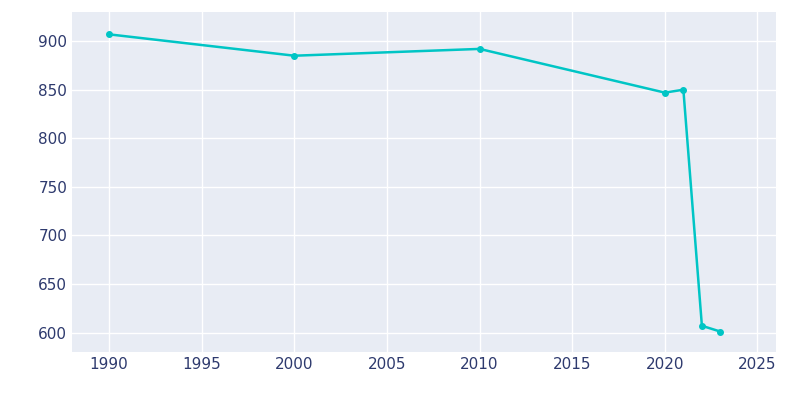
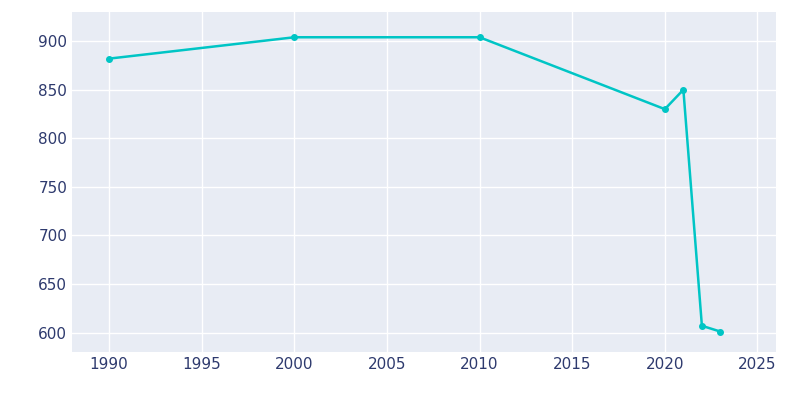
1990: 907 -> 882
2000: 885 -> 904
2010: 892 -> 904
2020: 847 -> 830
